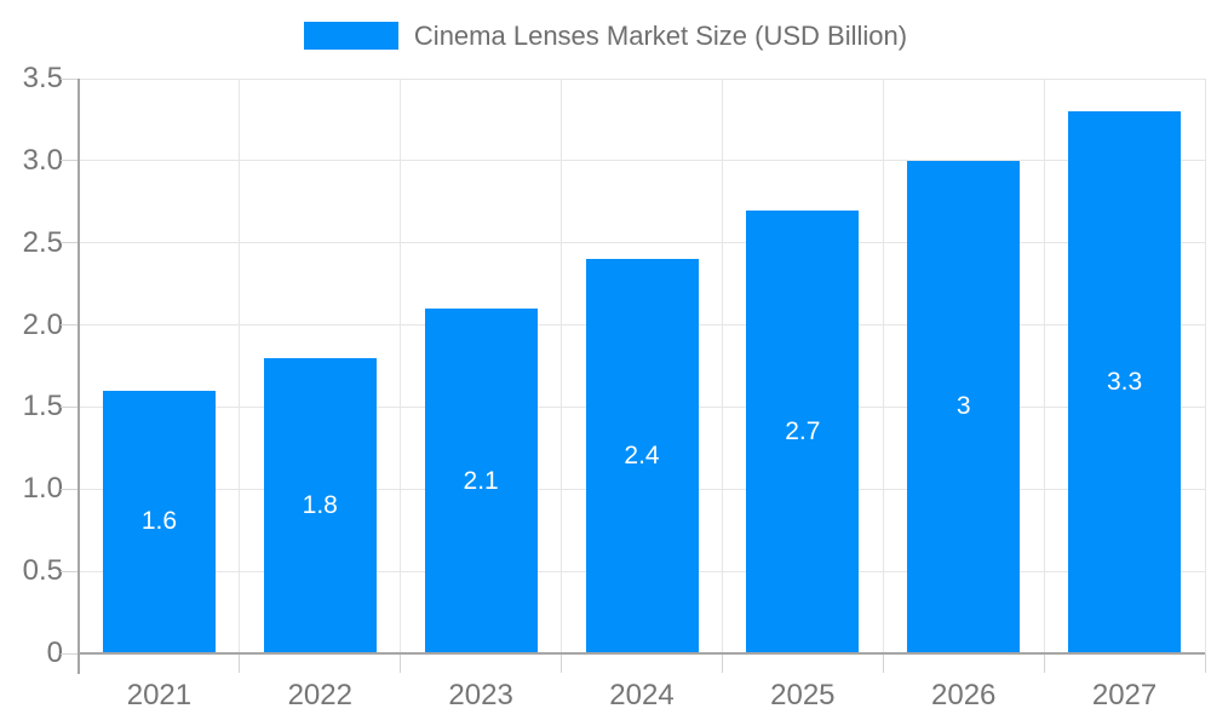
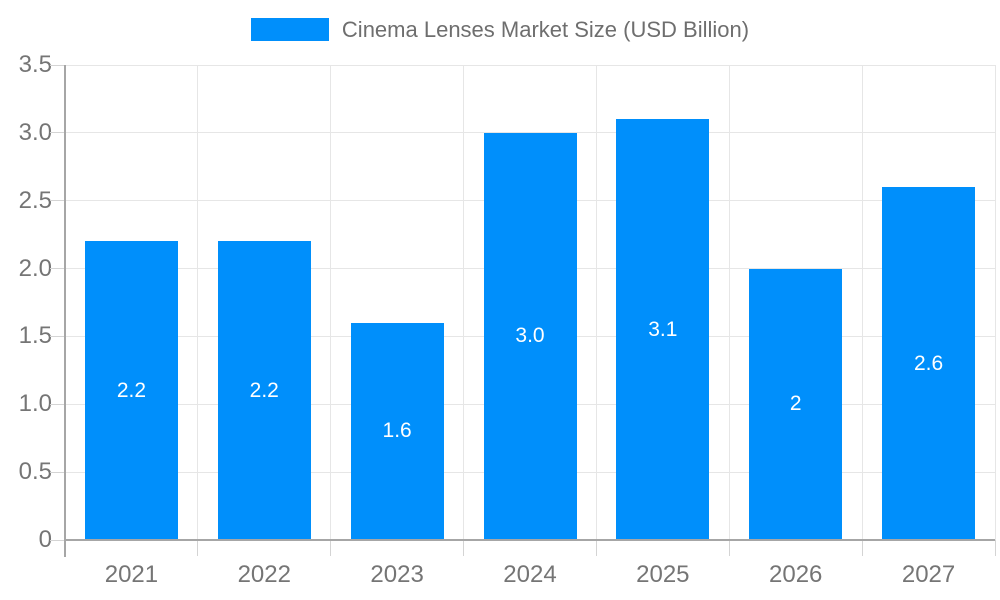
2021: 1.6 -> 2.2
2022: 1.8 -> 2.2
2023: 2.1 -> 1.6
2024: 2.4 -> 3.0
2025: 2.7 -> 3.1
2026: 3 -> 2
2027: 3.3 -> 2.6
